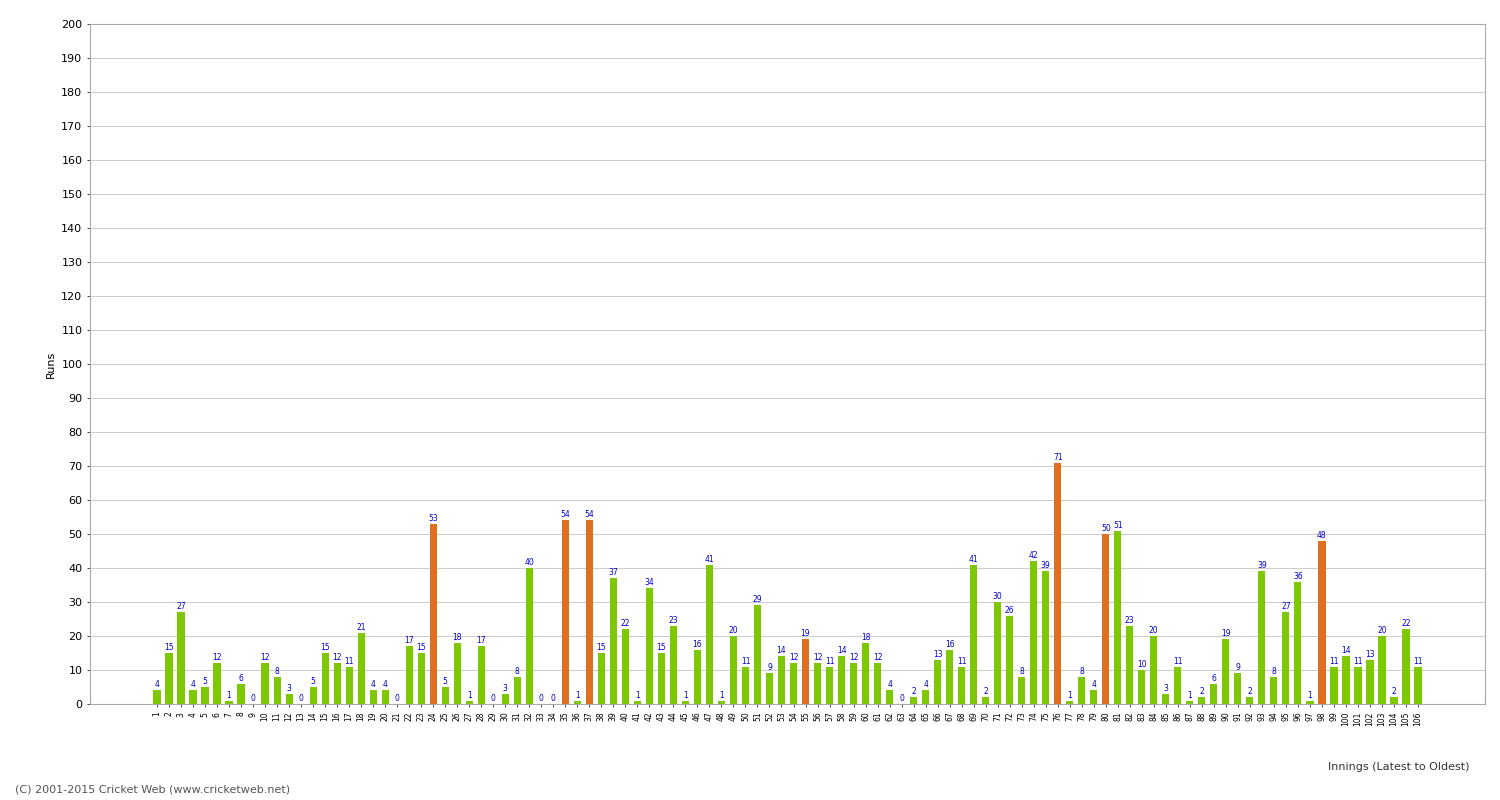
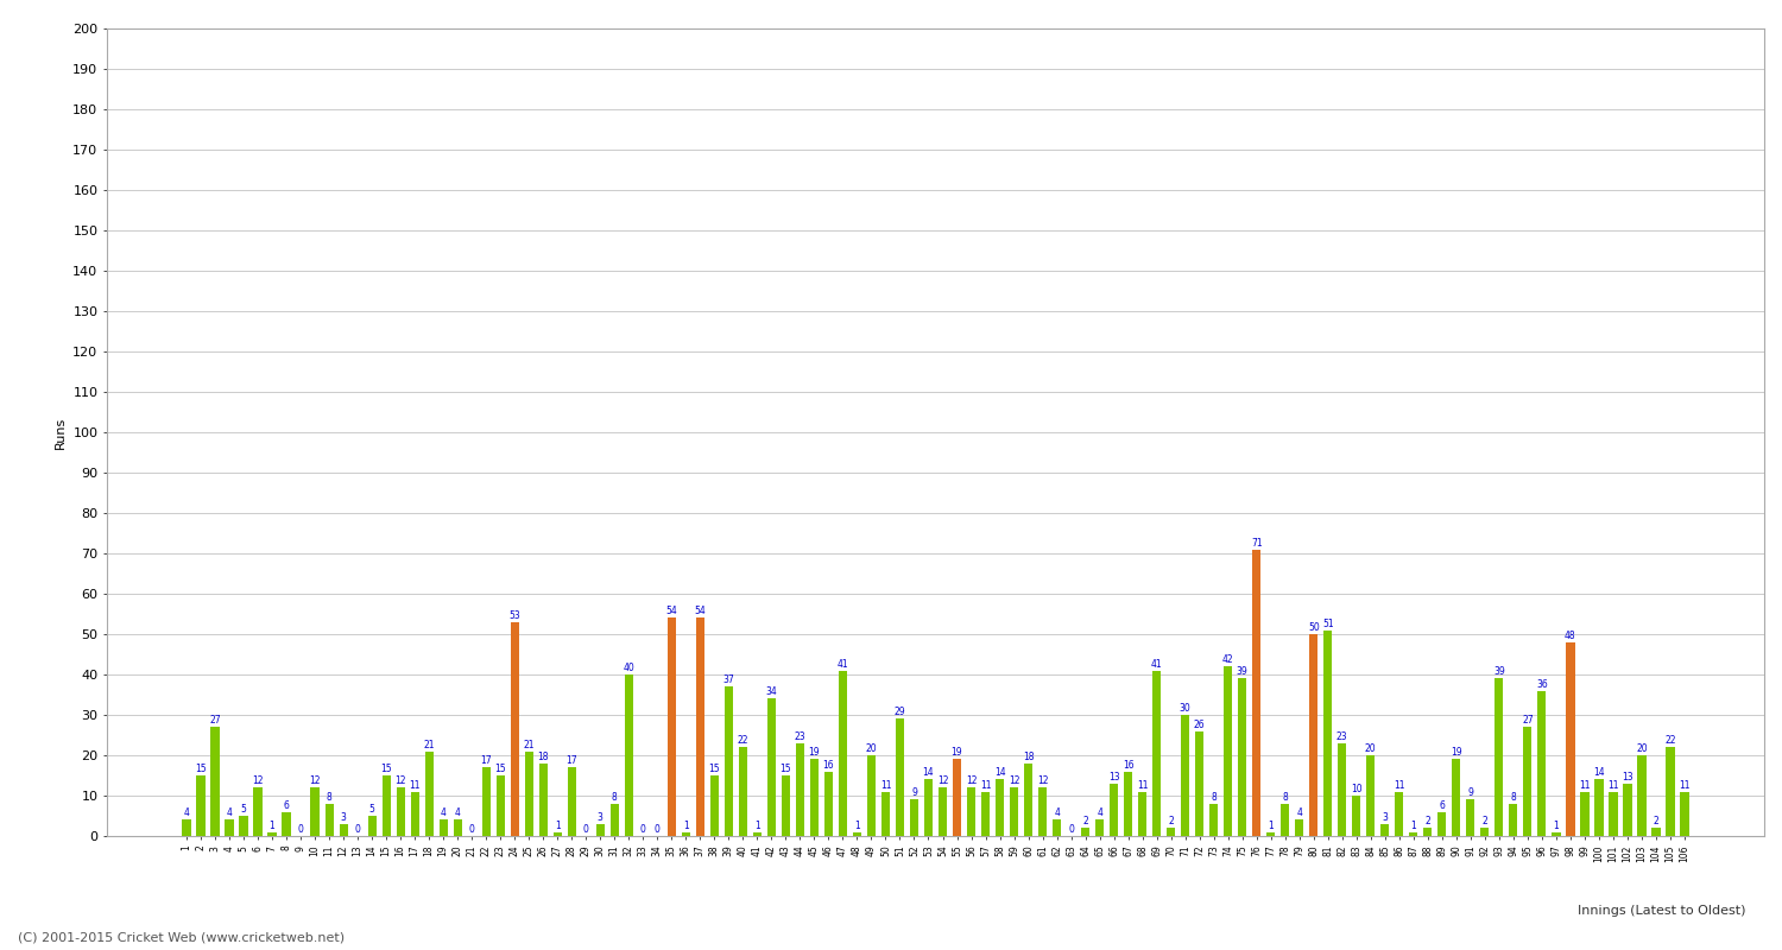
25: 5 -> 21
45: 1 -> 19
